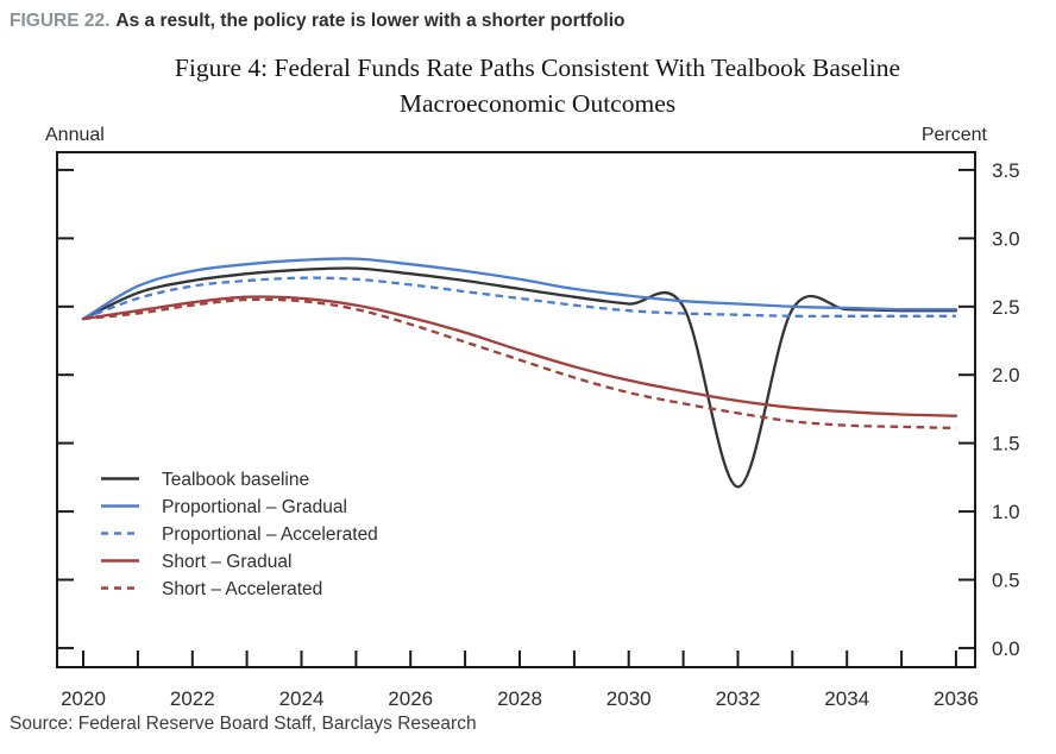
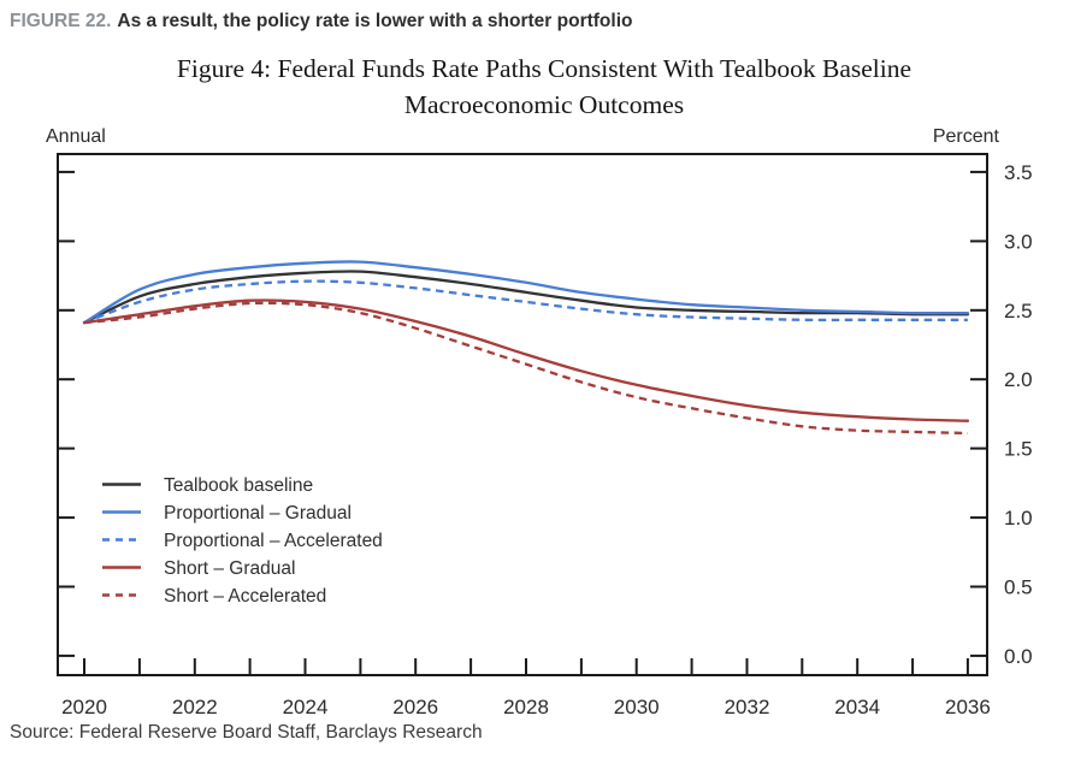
Tealbook baseline/2032: 1.18 -> 2.49
